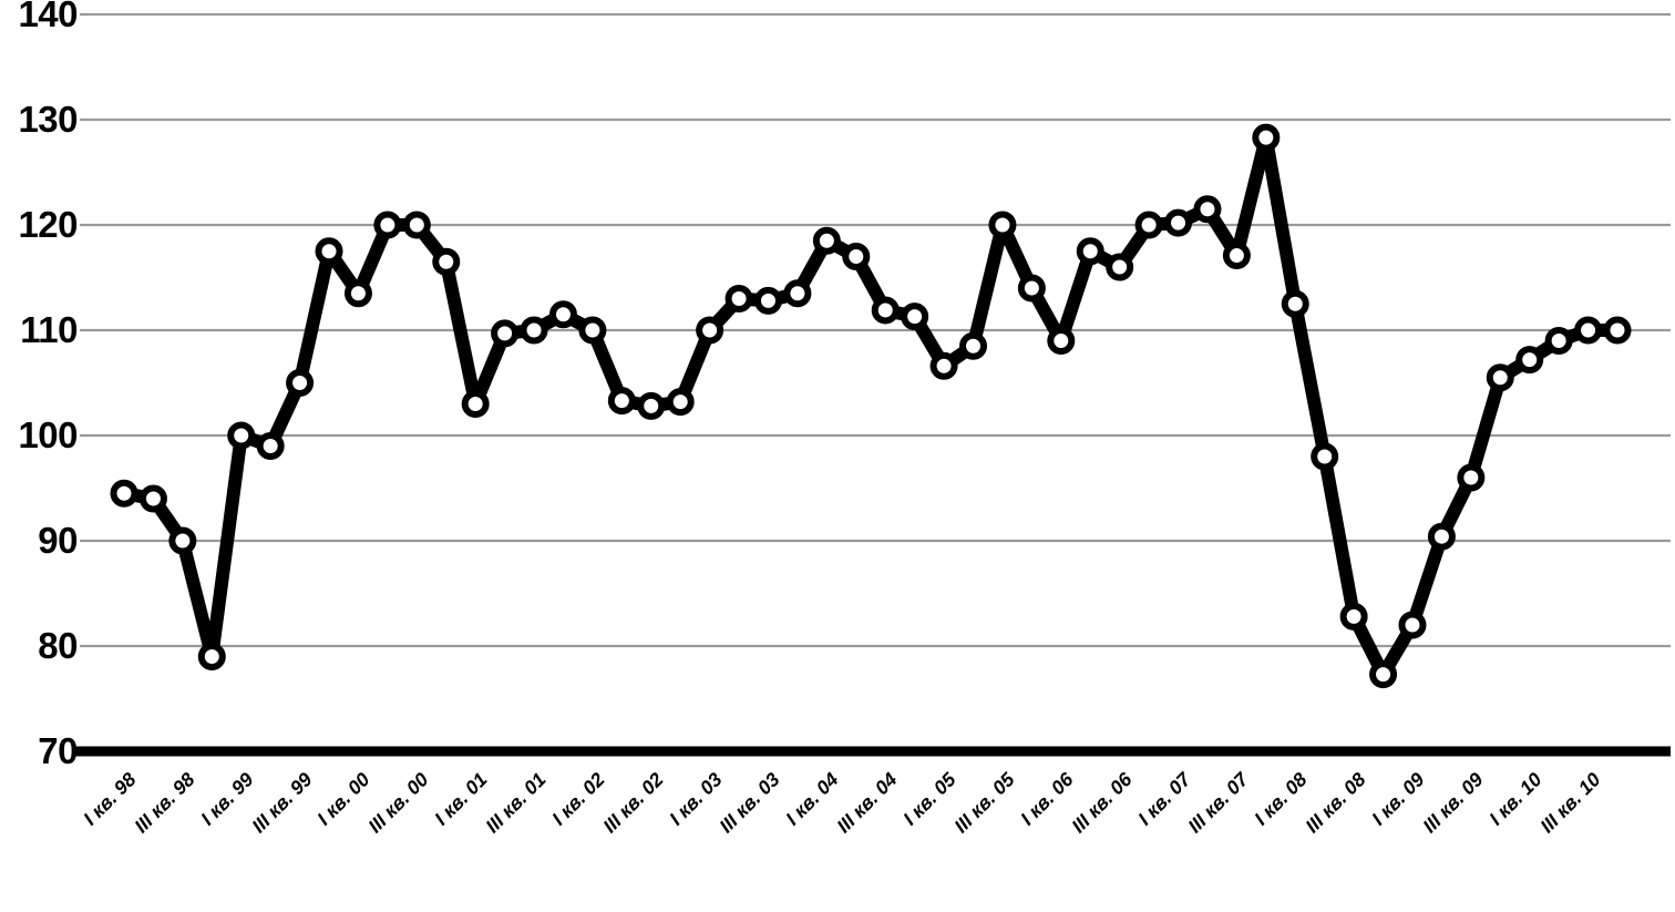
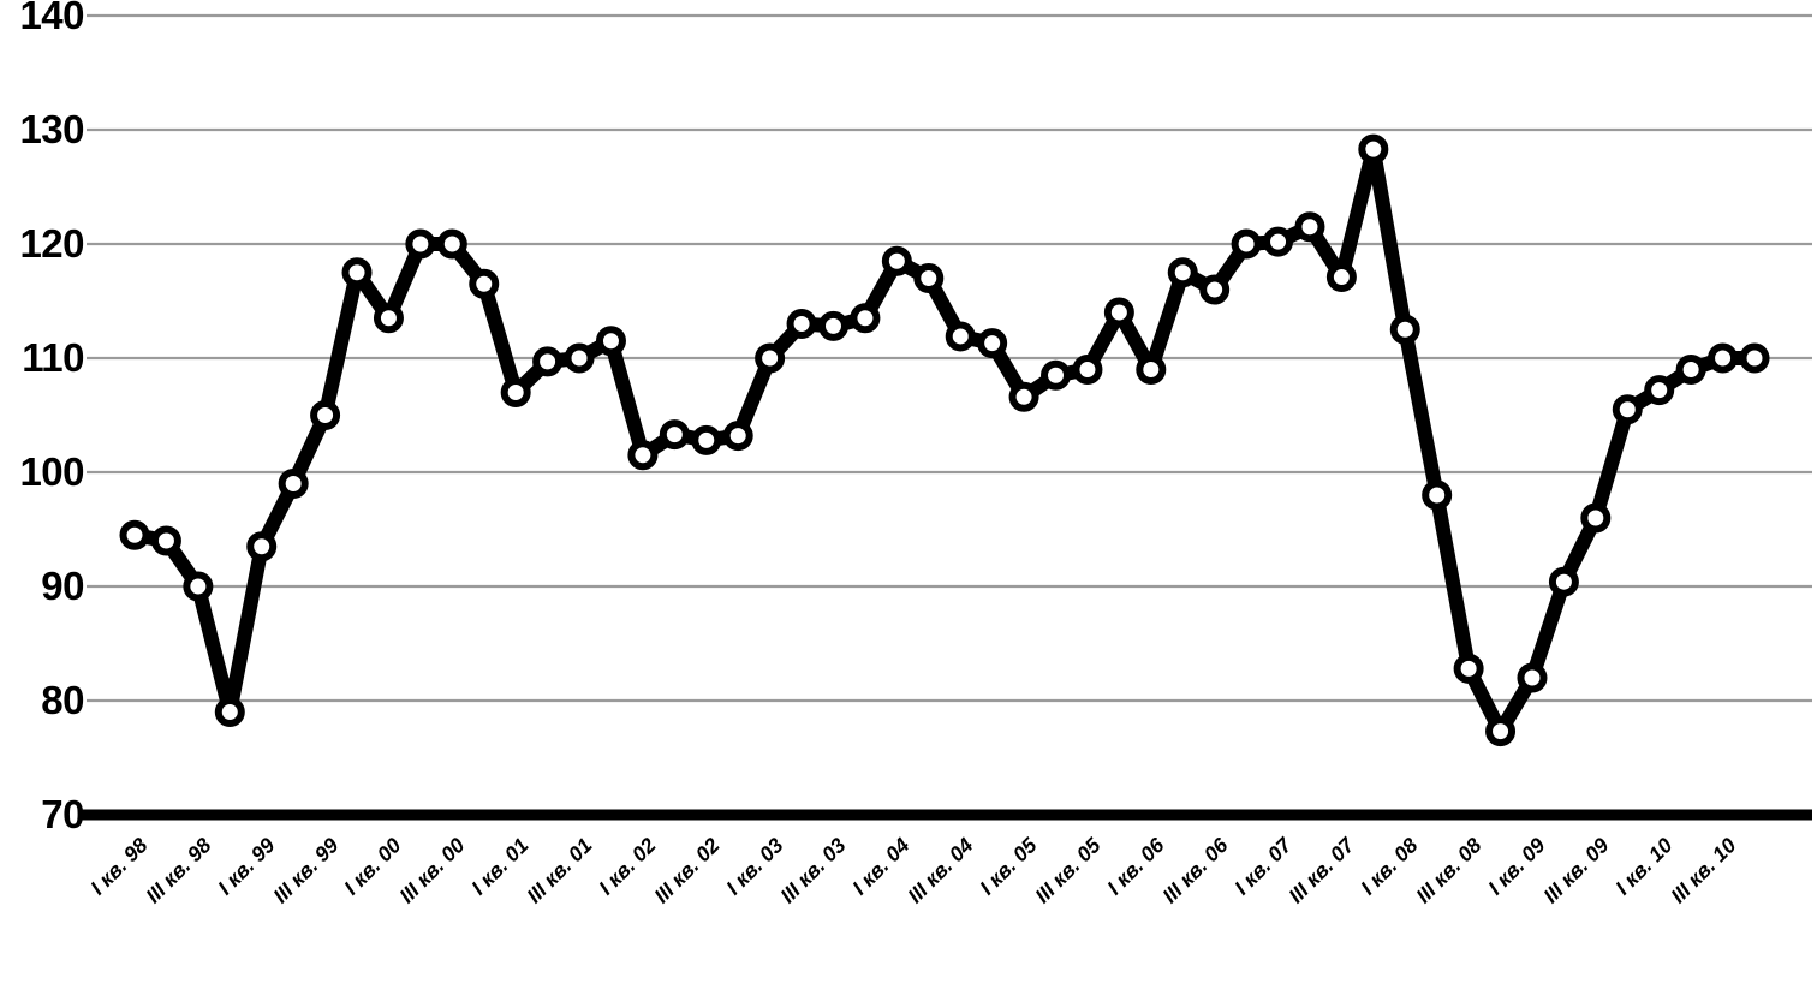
I кв. 99: 100 -> 94
I кв. 01: 103 -> 107
I кв. 02: 110 -> 102
III кв. 05: 120 -> 109
